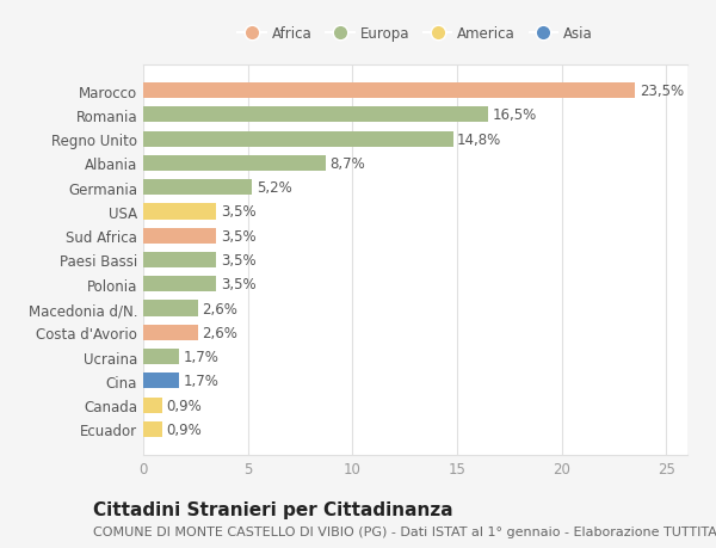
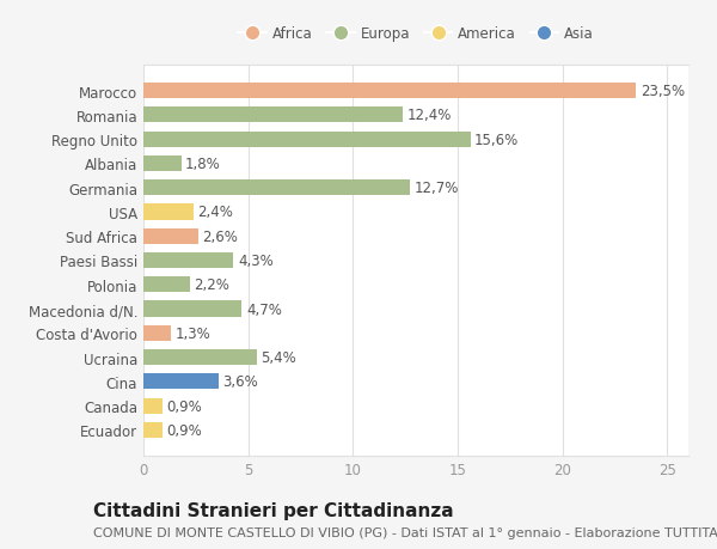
Romania: 16,5% -> 12,4%
Regno Unito: 14,8% -> 15,6%
Albania: 8,7% -> 1,8%
Germania: 5,2% -> 12,7%
USA: 3,5% -> 2,4%
Sud Africa: 3,5% -> 2,6%
Paesi Bassi: 3,5% -> 4,3%
Polonia: 3,5% -> 2,2%
Macedonia d/N.: 2,6% -> 4,7%
Costa d'Avorio: 2,6% -> 1,3%
Ucraina: 1,7% -> 5,4%
Cina: 1,7% -> 3,6%
